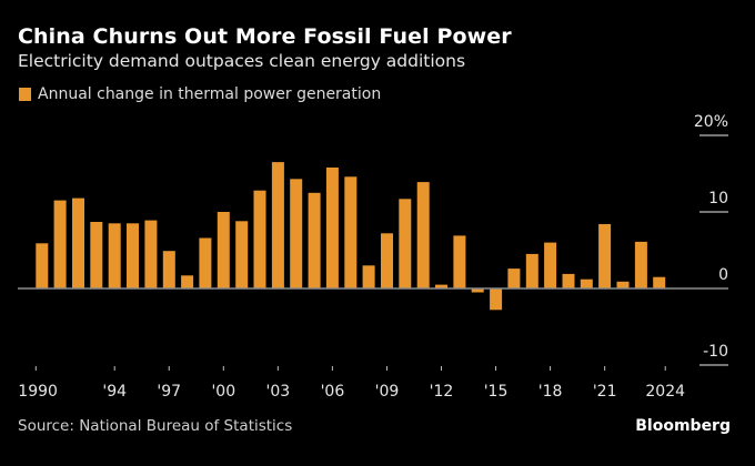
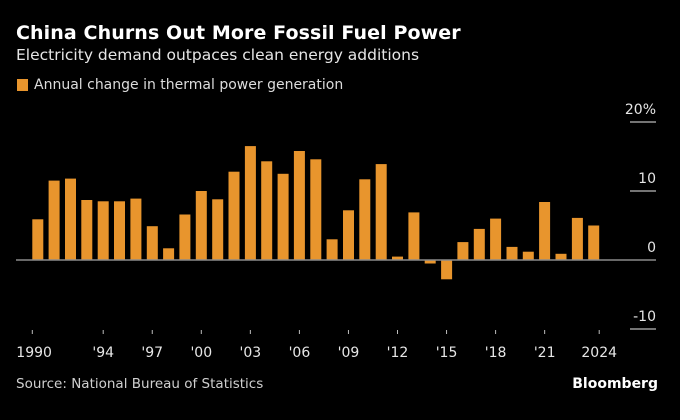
2024: 2% -> 5%
